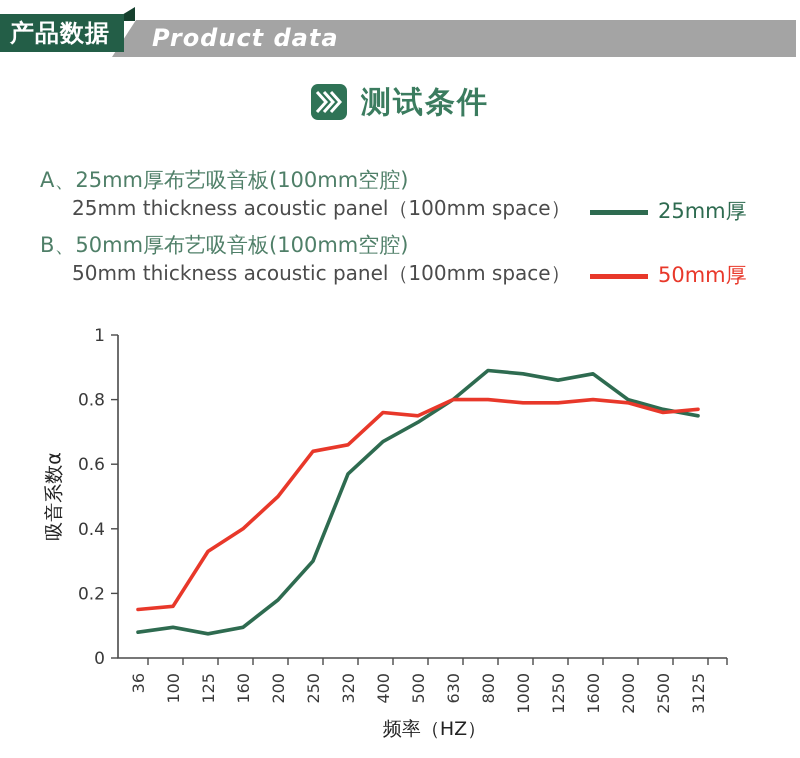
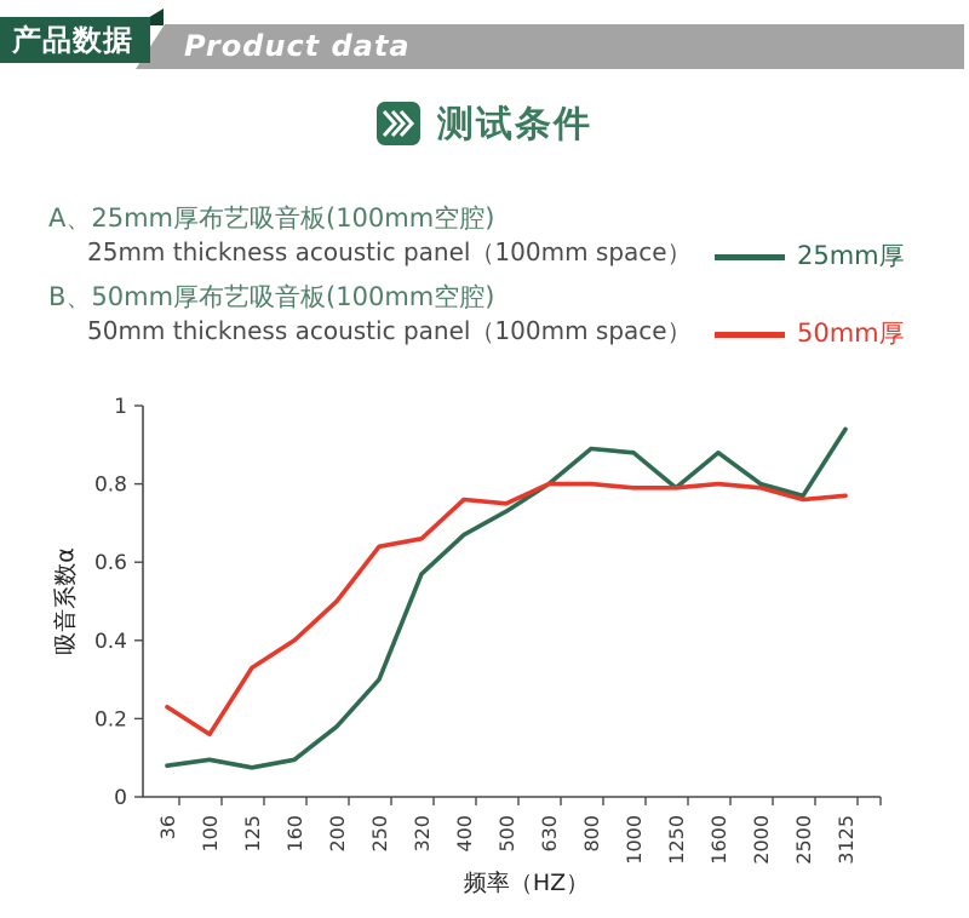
50mm厚/36: 0.15 -> 0.23
25mm厚/1250: 0.86 -> 0.79
25mm厚/3125: 0.75 -> 0.94
